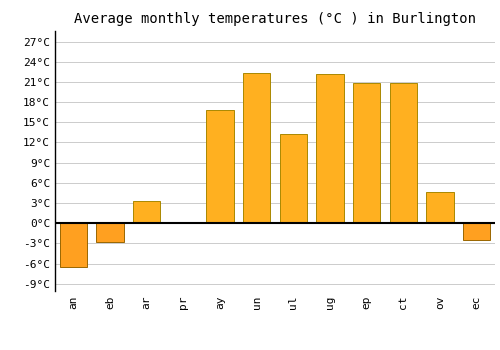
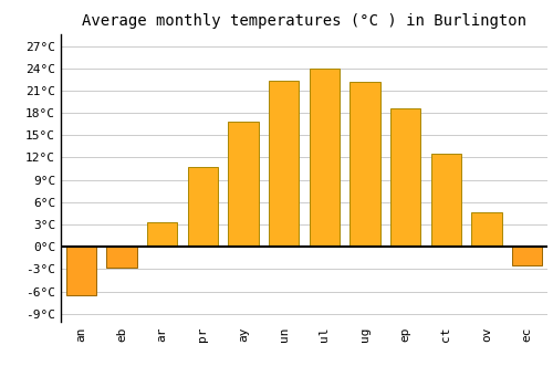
pr: 0.2°C -> 10.7°C
ul: 13.2°C -> 24.0°C
ep: 20.8°C -> 18.6°C
ct: 20.8°C -> 12.5°C
